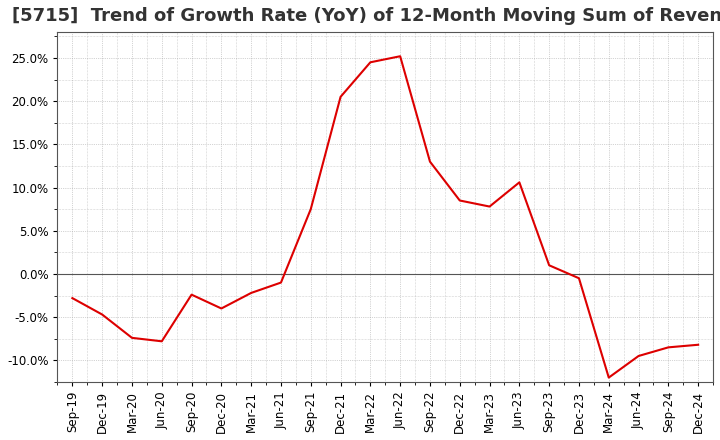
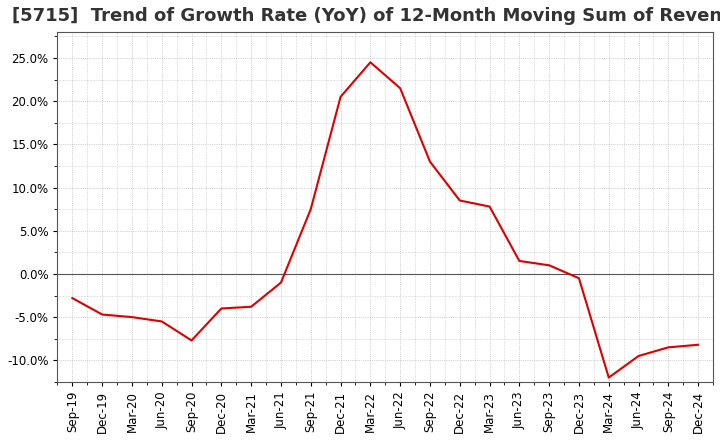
Mar-20: -7.4% -> -5.0%
Jun-20: -7.8% -> -5.5%
Sep-20: -2.4% -> -7.7%
Mar-21: -2.2% -> -3.8%
Jun-22: 25.2% -> 21.5%
Jun-23: 10.6% -> 1.5%
